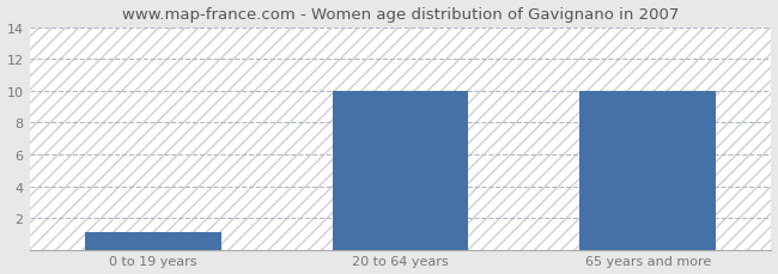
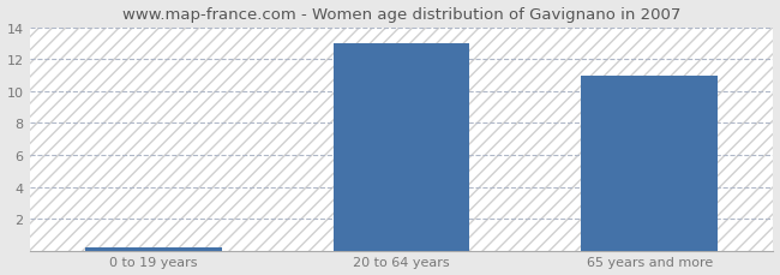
0 to 19 years: 1.1 -> 0.2
20 to 64 years: 10.0 -> 13.0
65 years and more: 10.0 -> 11.0
